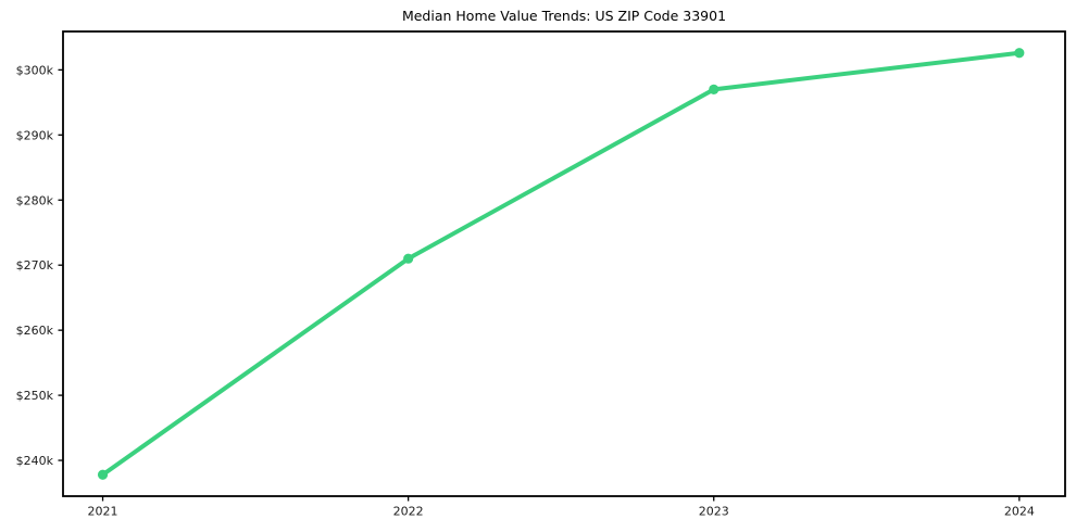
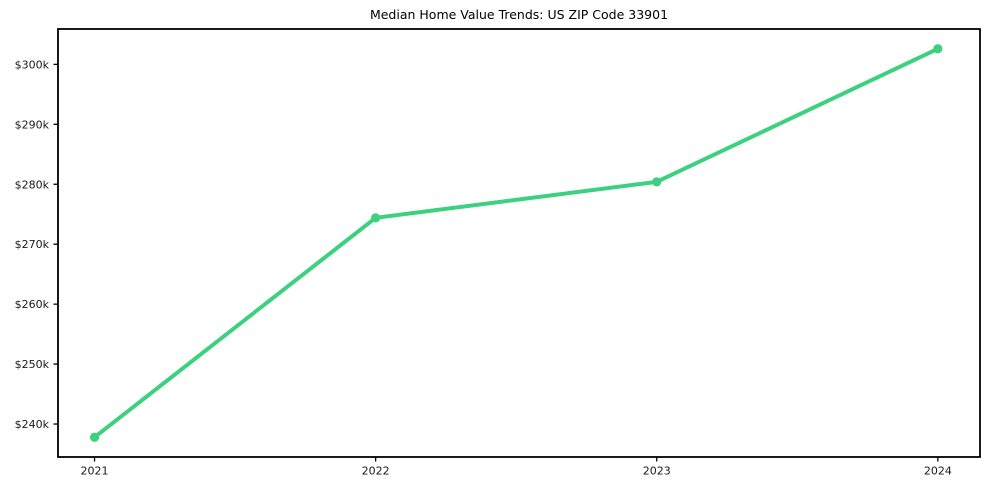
2022: $271k -> $274k
2023: $297k -> $280k
